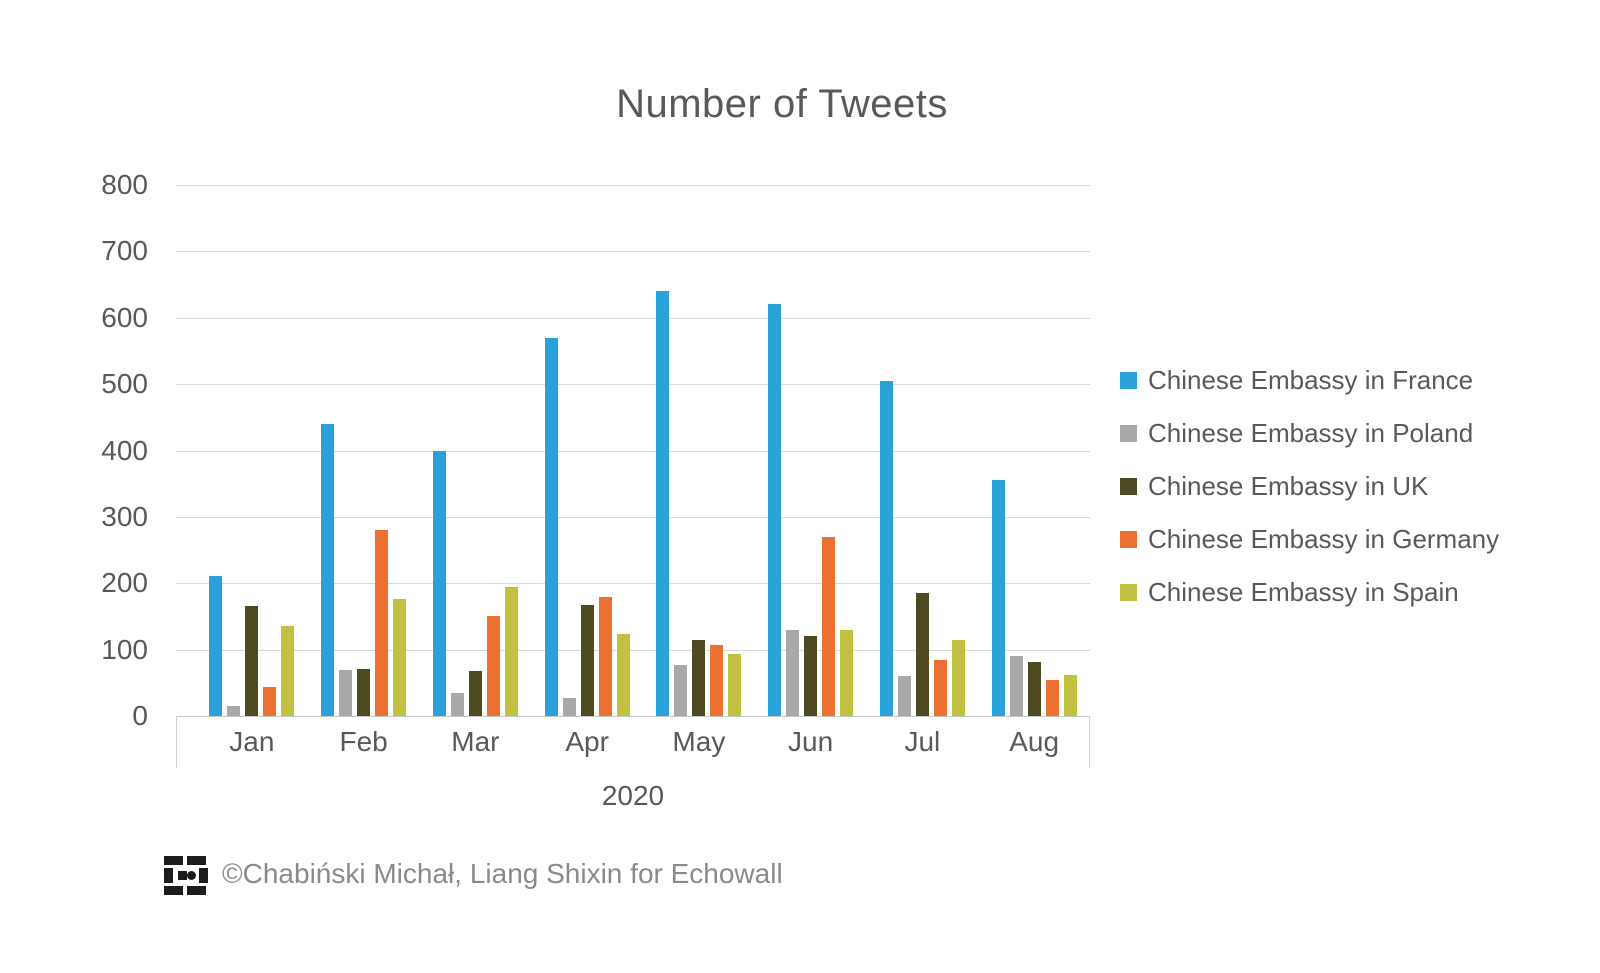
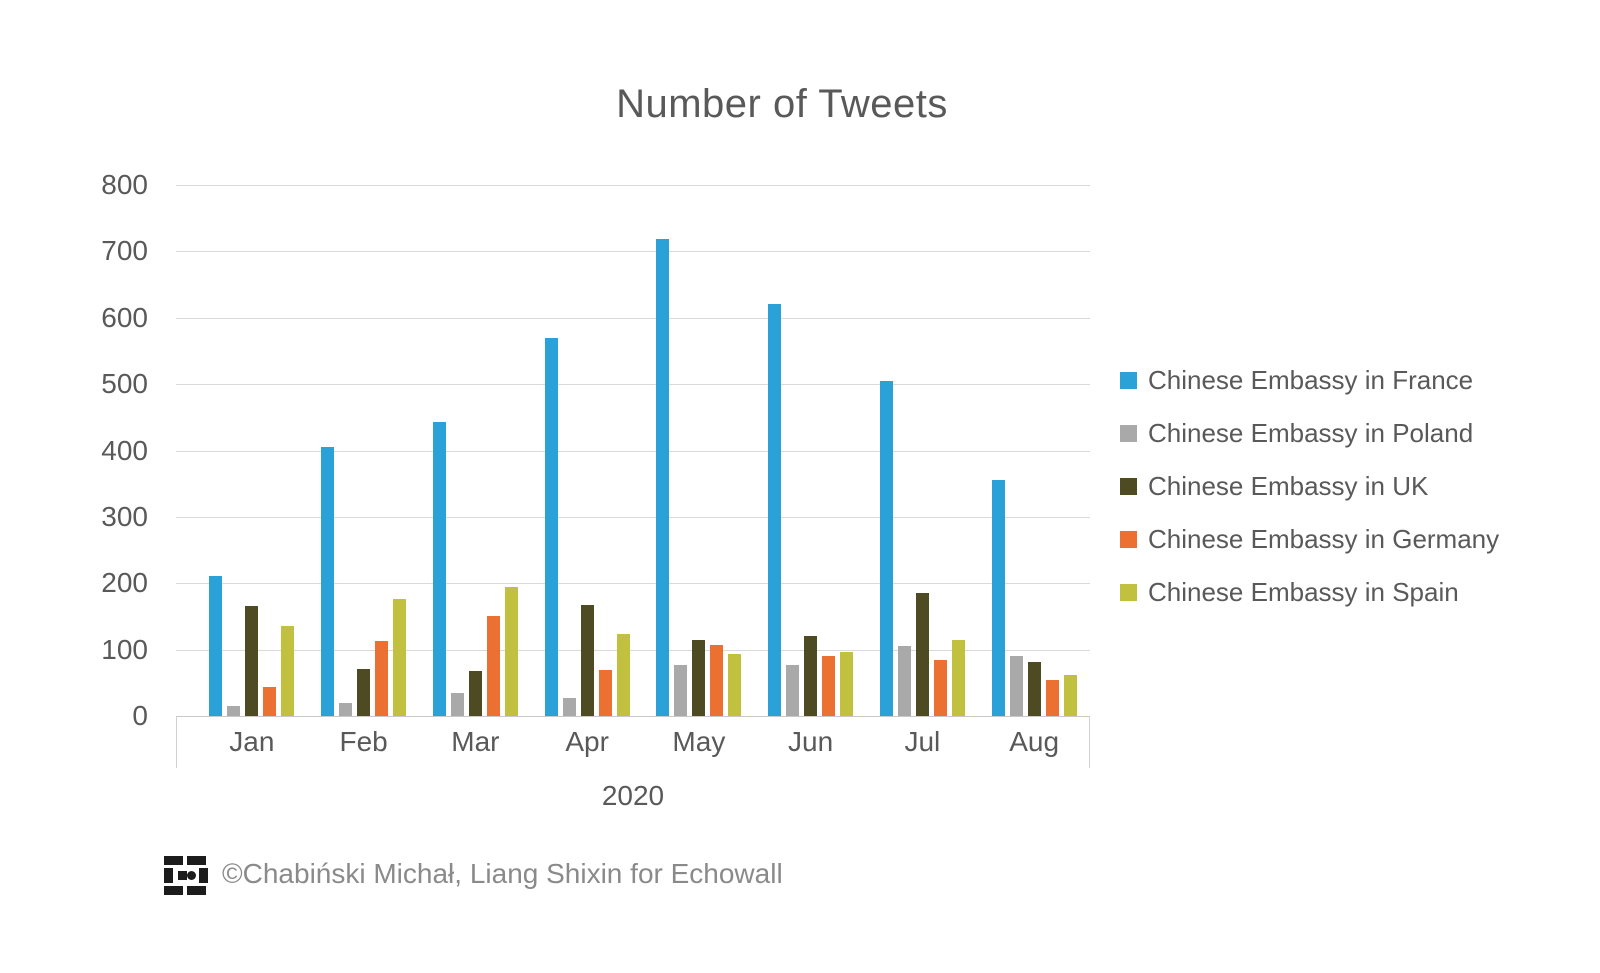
Chinese Embassy in France/Feb: 440 -> 410
Chinese Embassy in Poland/Feb: 70 -> 20
Chinese Embassy in Germany/Feb: 280 -> 110
Chinese Embassy in France/Mar: 400 -> 440
Chinese Embassy in Germany/Apr: 180 -> 70
Chinese Embassy in France/May: 640 -> 720
Chinese Embassy in Poland/Jun: 130 -> 80
Chinese Embassy in Germany/Jun: 270 -> 90
Chinese Embassy in Spain/Jun: 130 -> 100
Chinese Embassy in Poland/Jul: 60 -> 110
